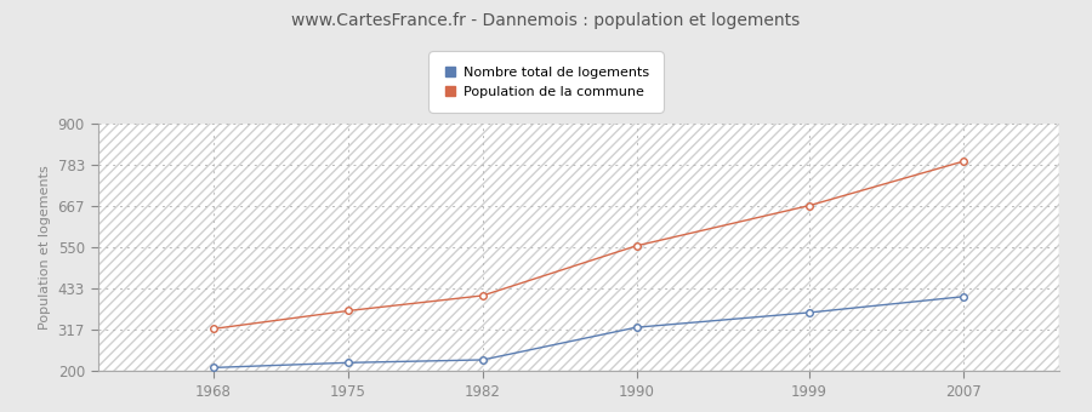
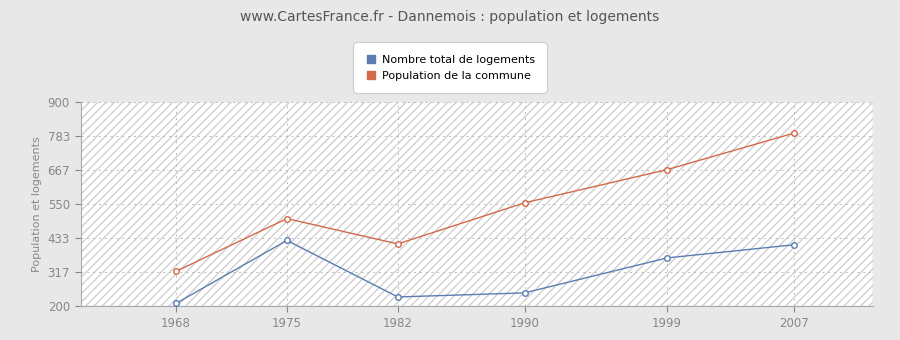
Nombre total de logements/1975: 223 -> 425
Population de la commune/1975: 370 -> 500
Nombre total de logements/1990: 323 -> 245
